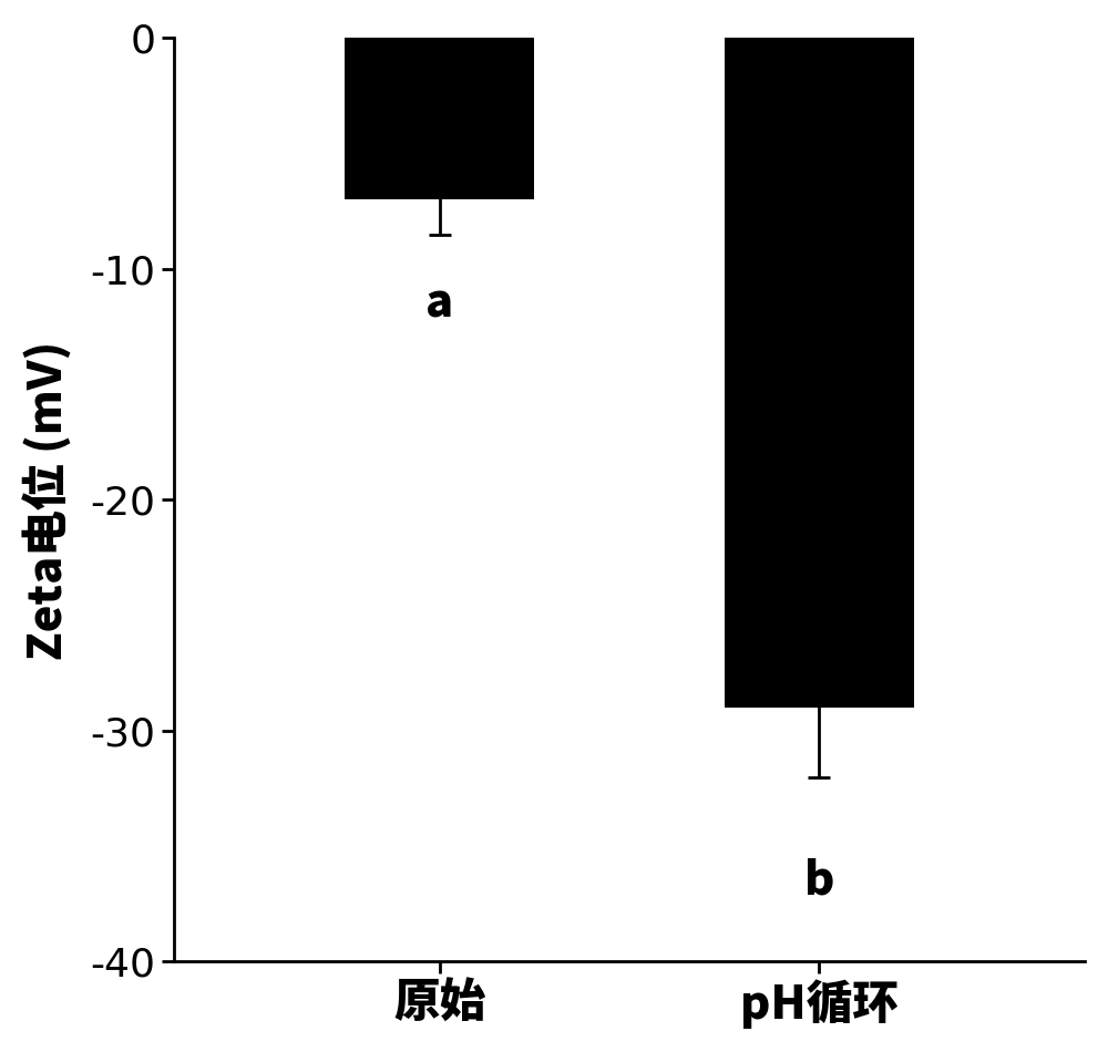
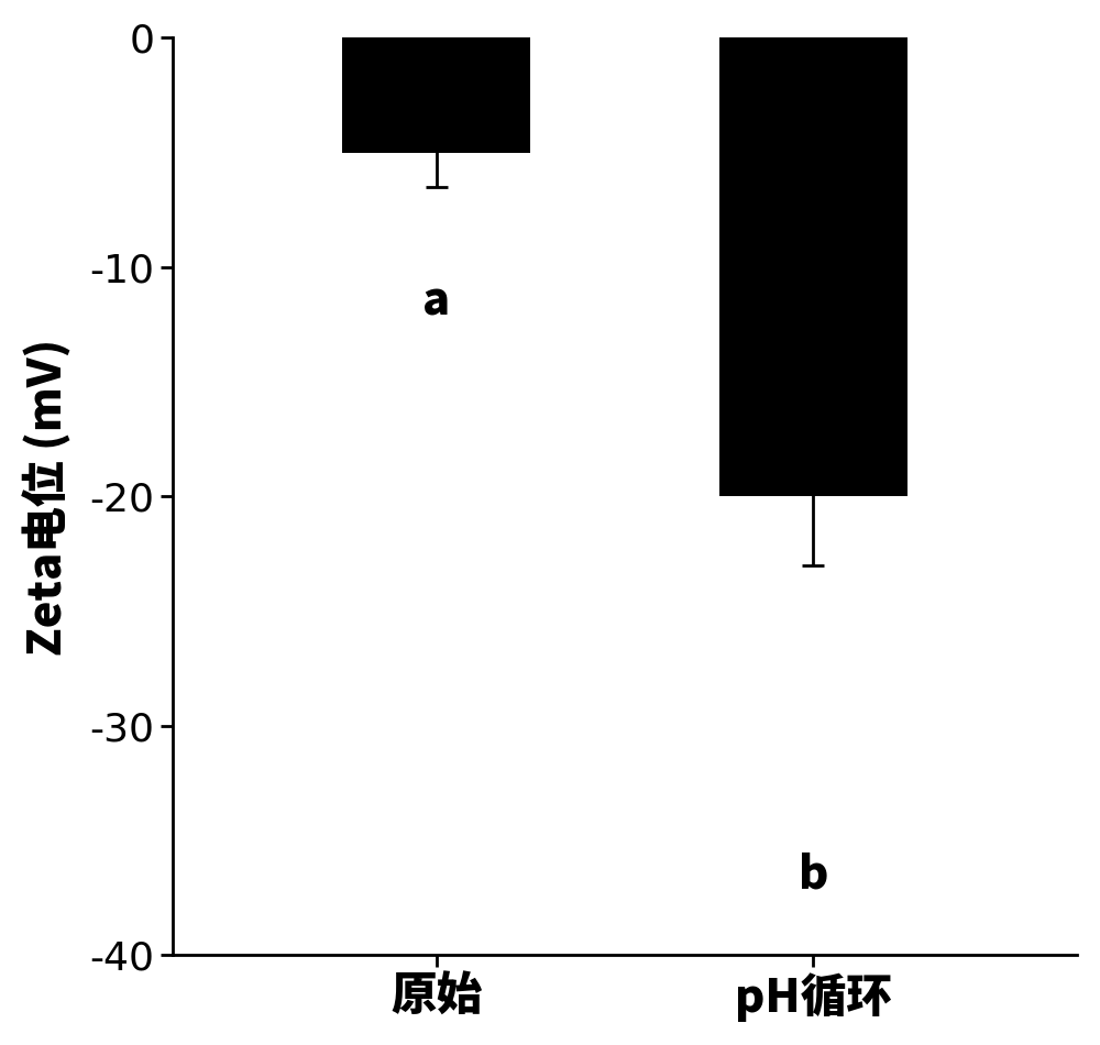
原始: -7 -> -5
pH循环: -29 -> -20
